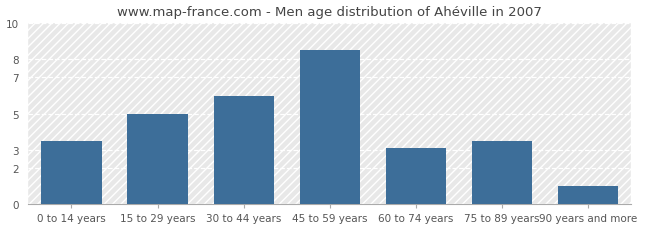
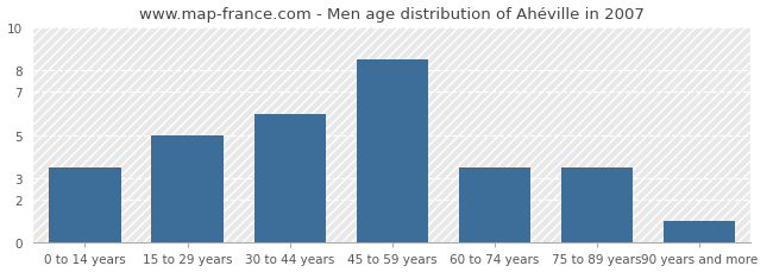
60 to 74 years: 3.1 -> 3.5
